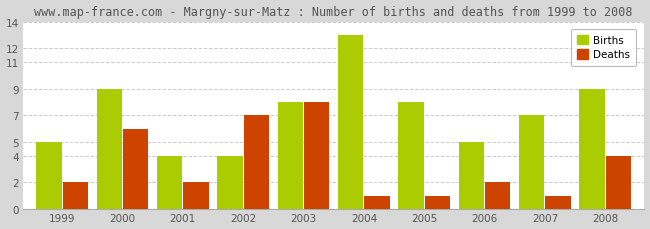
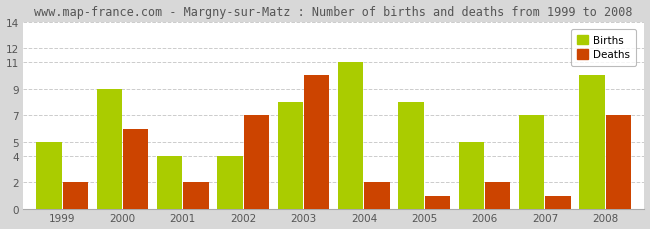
Deaths/2003: 8 -> 10
Births/2004: 13 -> 11
Deaths/2004: 1 -> 2
Births/2008: 9 -> 10
Deaths/2008: 4 -> 7
